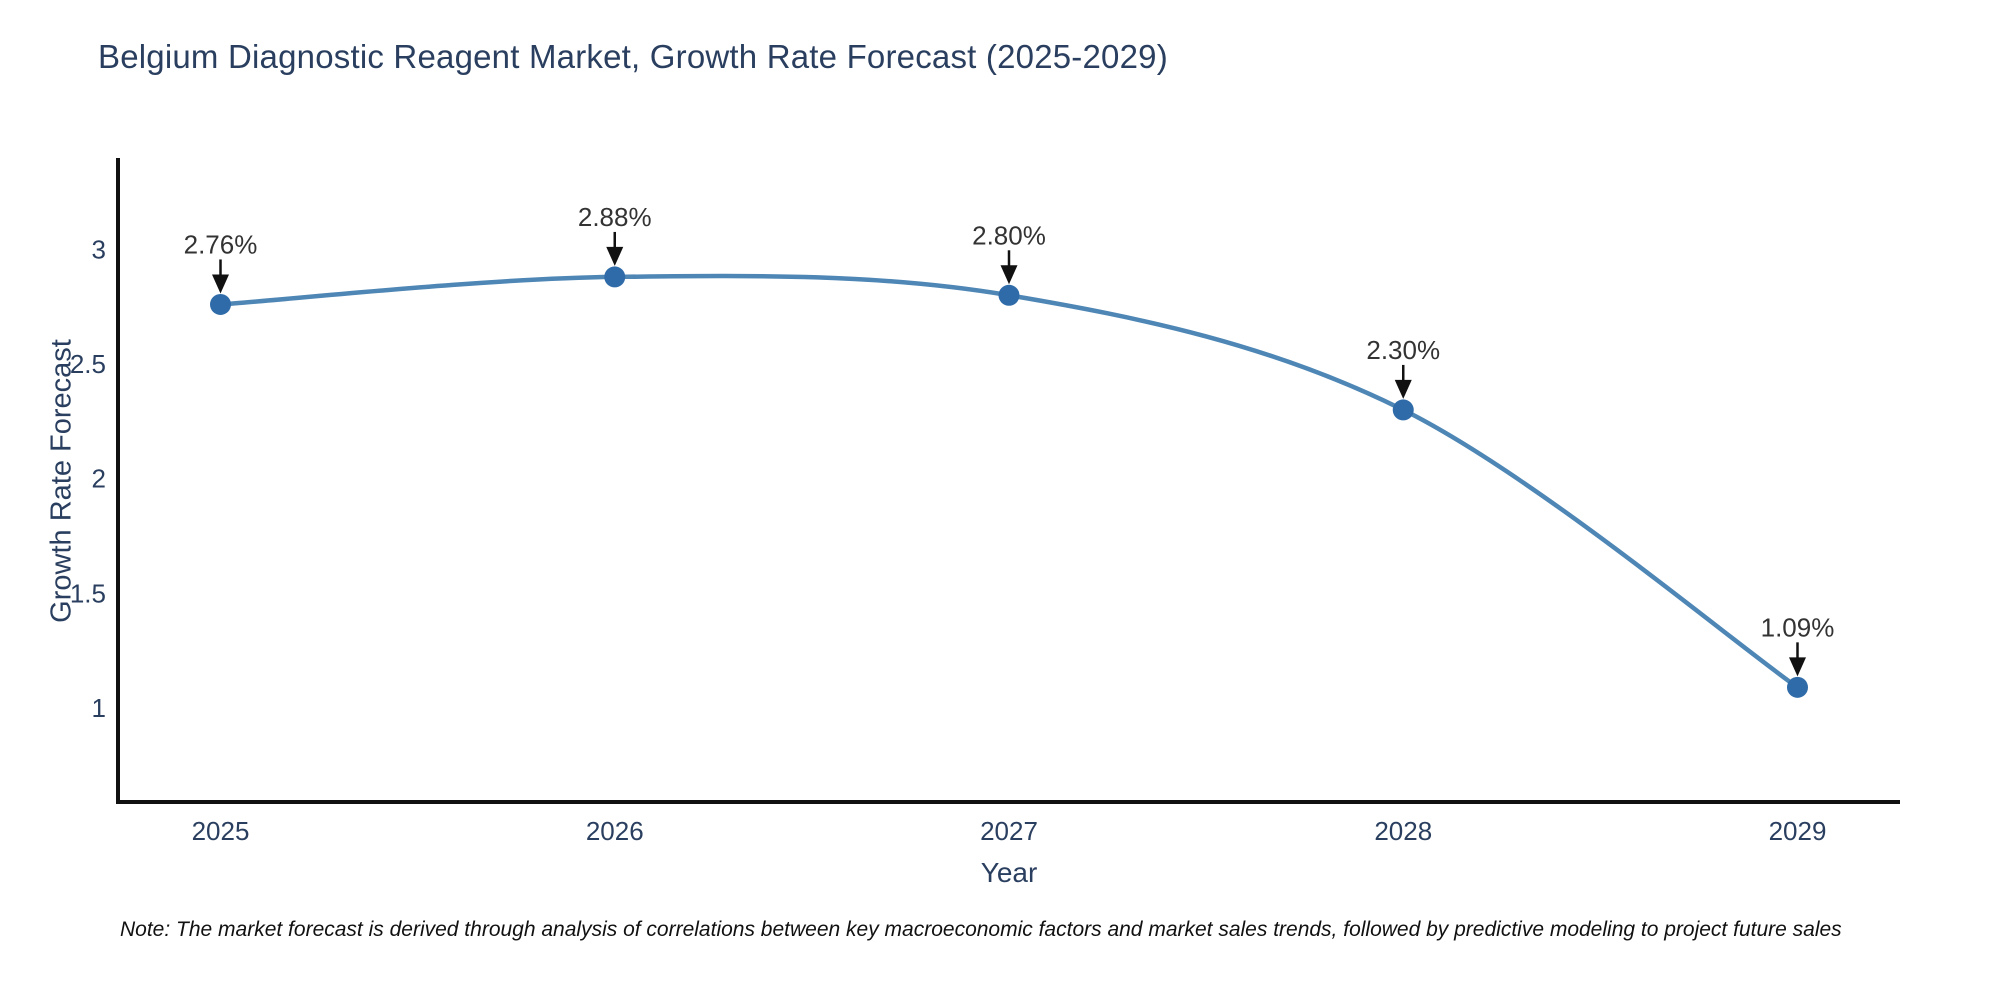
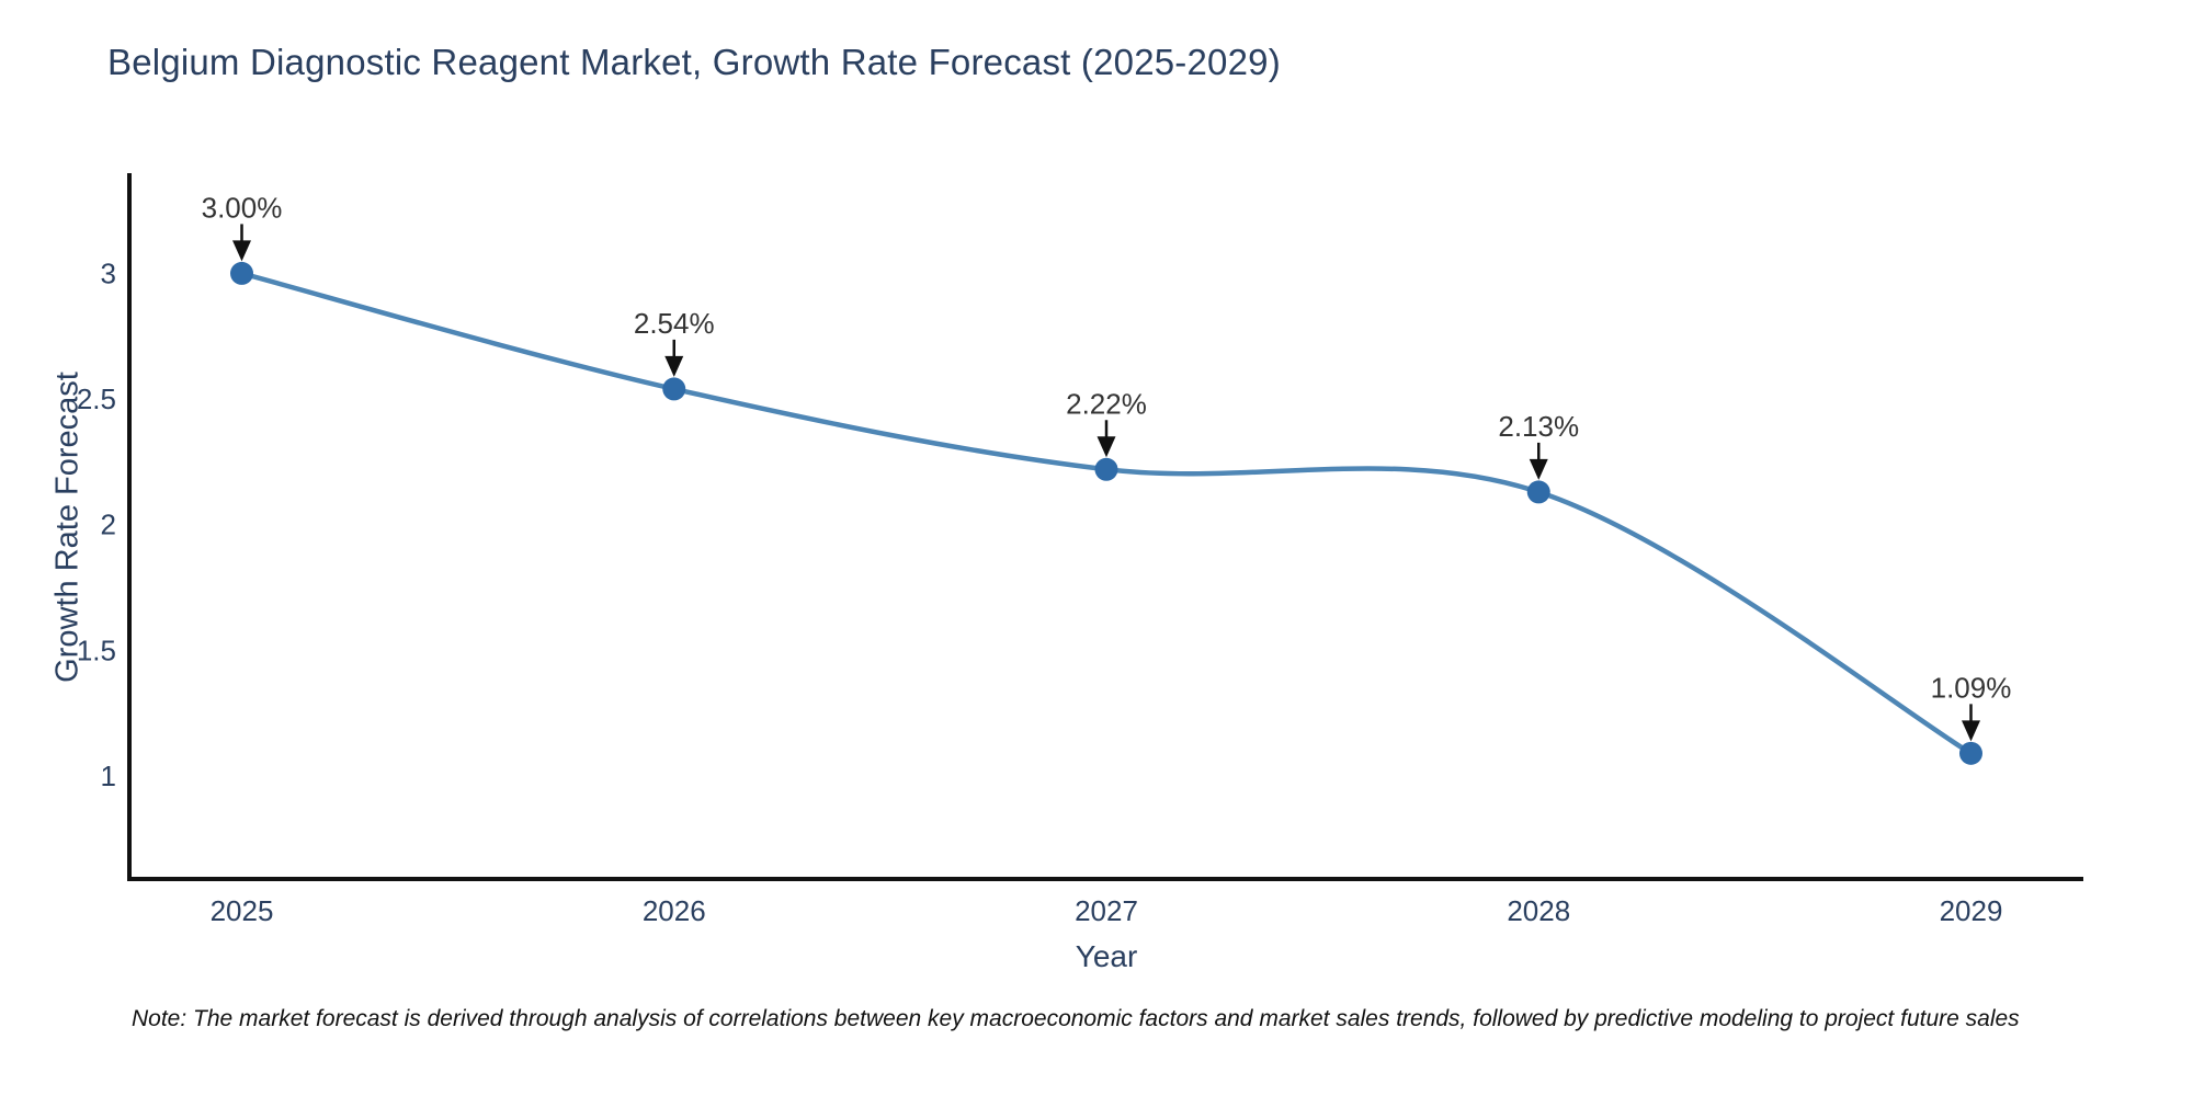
2025: 2.76% -> 3.00%
2026: 2.88% -> 2.54%
2027: 2.80% -> 2.22%
2028: 2.30% -> 2.13%
